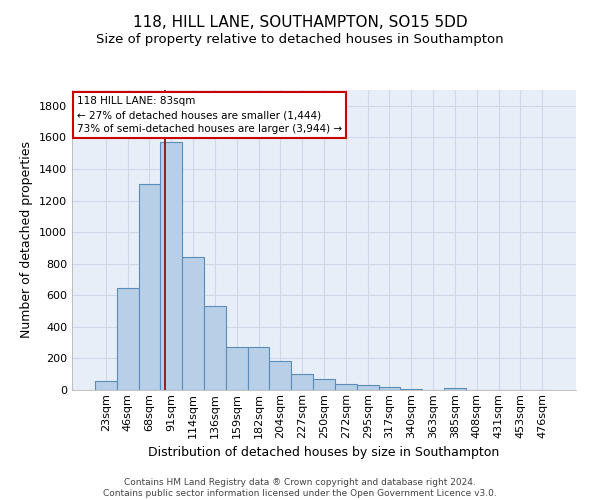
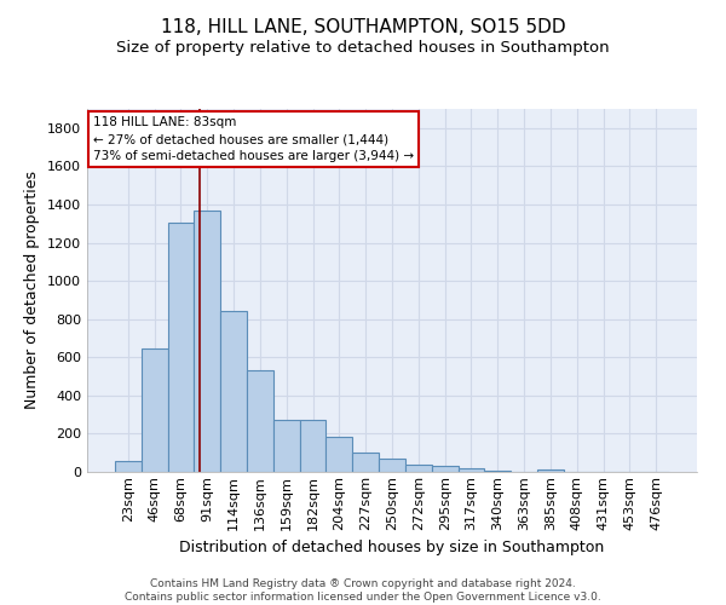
91sqm: 1570 -> 1370
